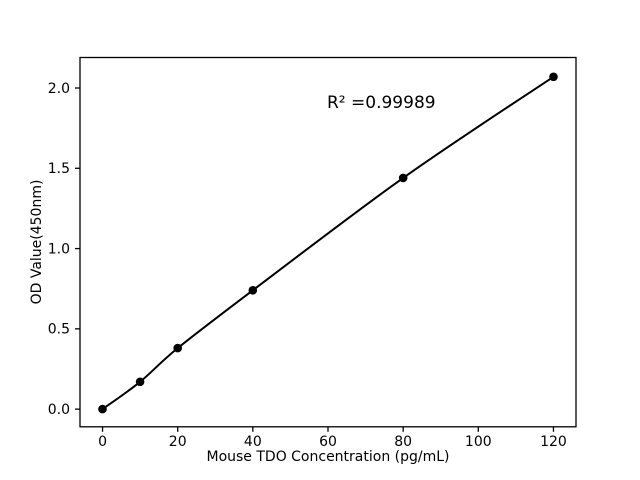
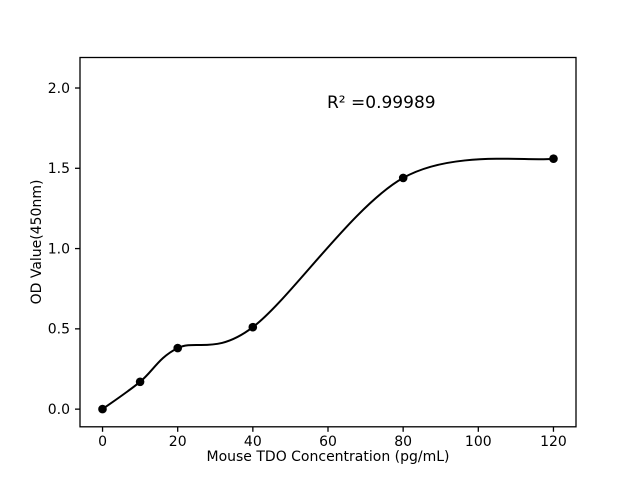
40: 0.74 -> 0.51
120: 2.07 -> 1.56
